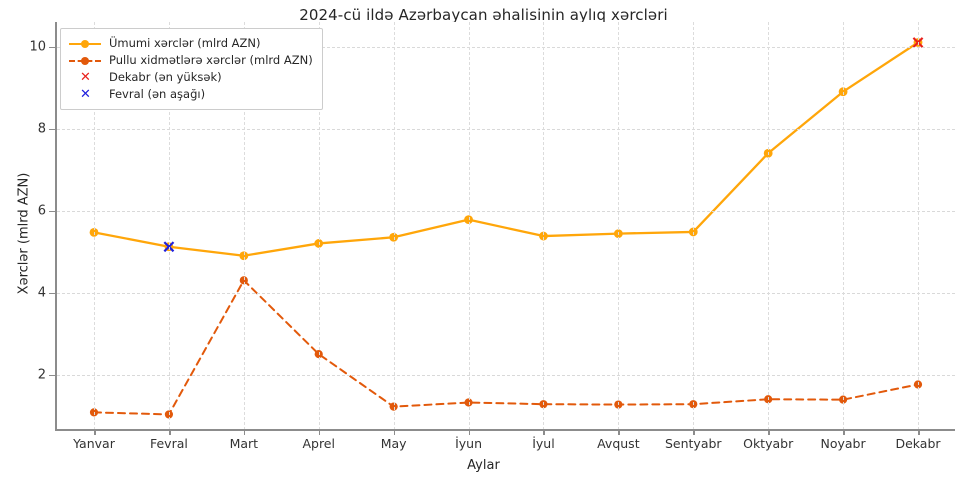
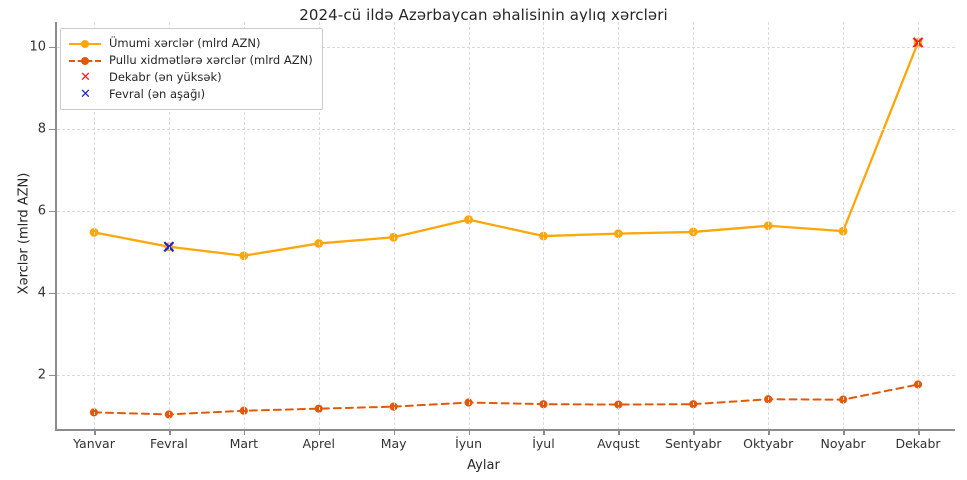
Pullu xidmətlərə xərclər (mlrd AZN)/Mart: 4.3 -> 1.1
Pullu xidmətlərə xərclər (mlrd AZN)/Aprel: 2.5 -> 1.2
Ümumi xərclər (mlrd AZN)/Oktyabr: 7.4 -> 5.6
Ümumi xərclər (mlrd AZN)/Noyabr: 8.9 -> 5.5
